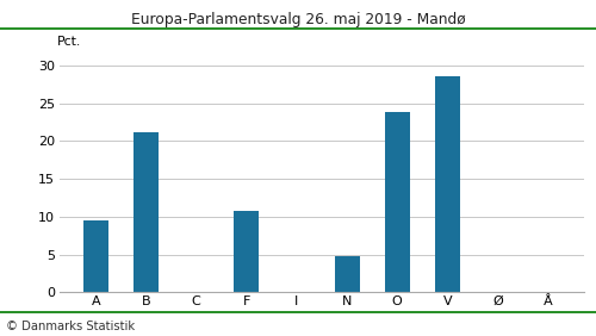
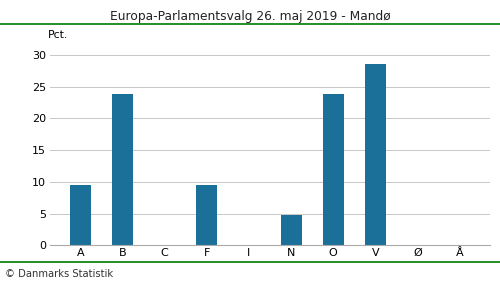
B: 21.2 -> 23.8
F: 10.8 -> 9.5
